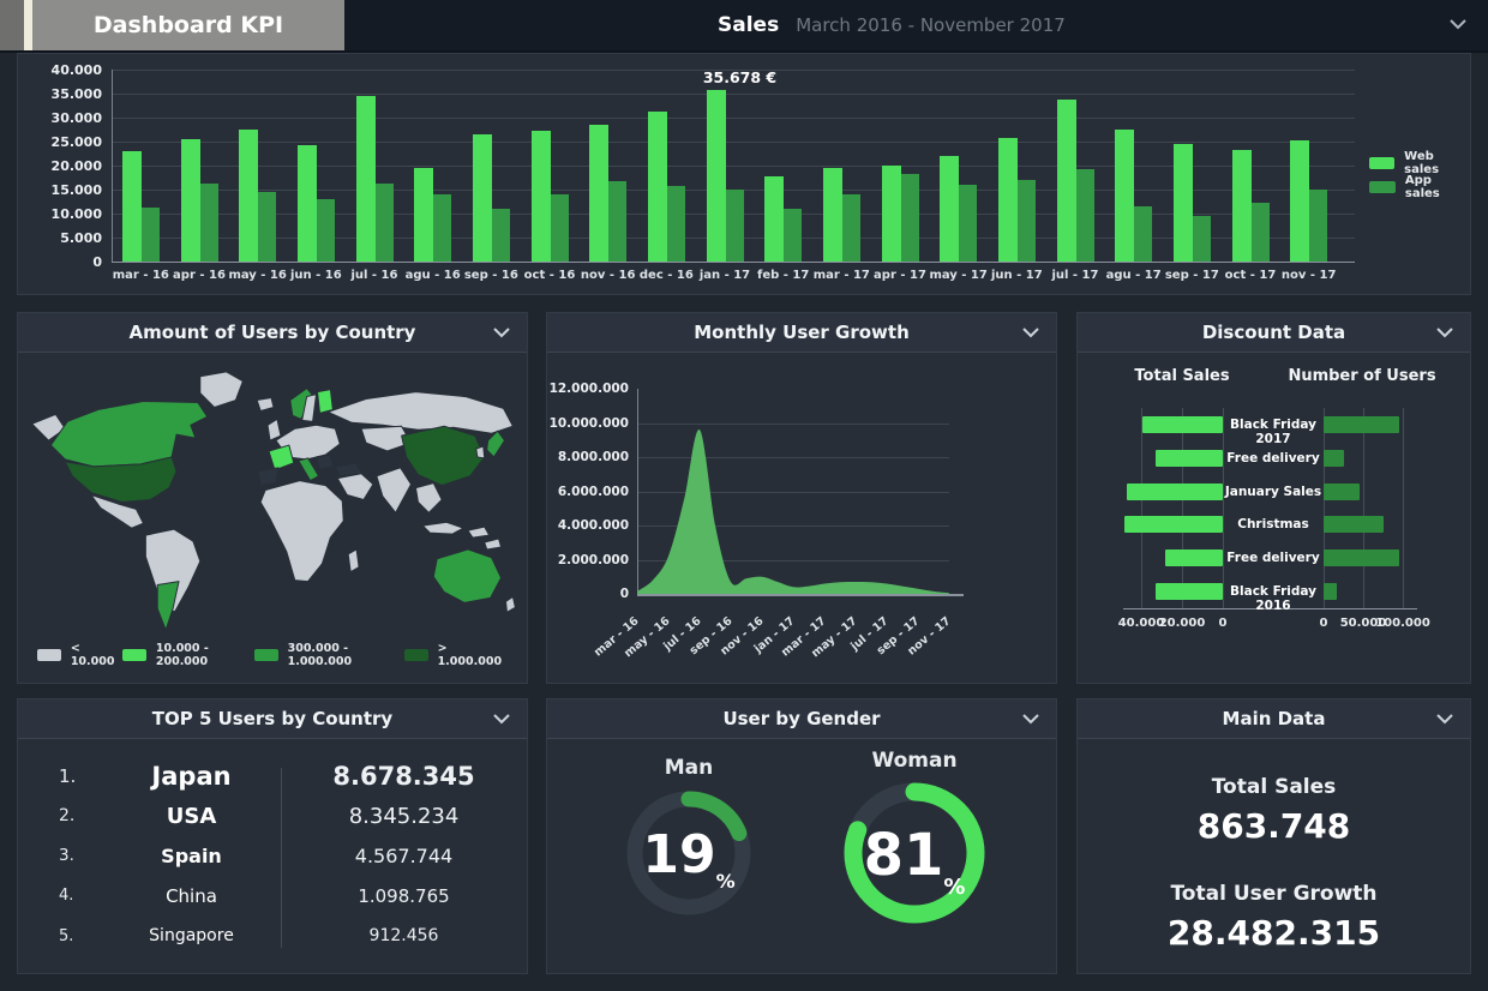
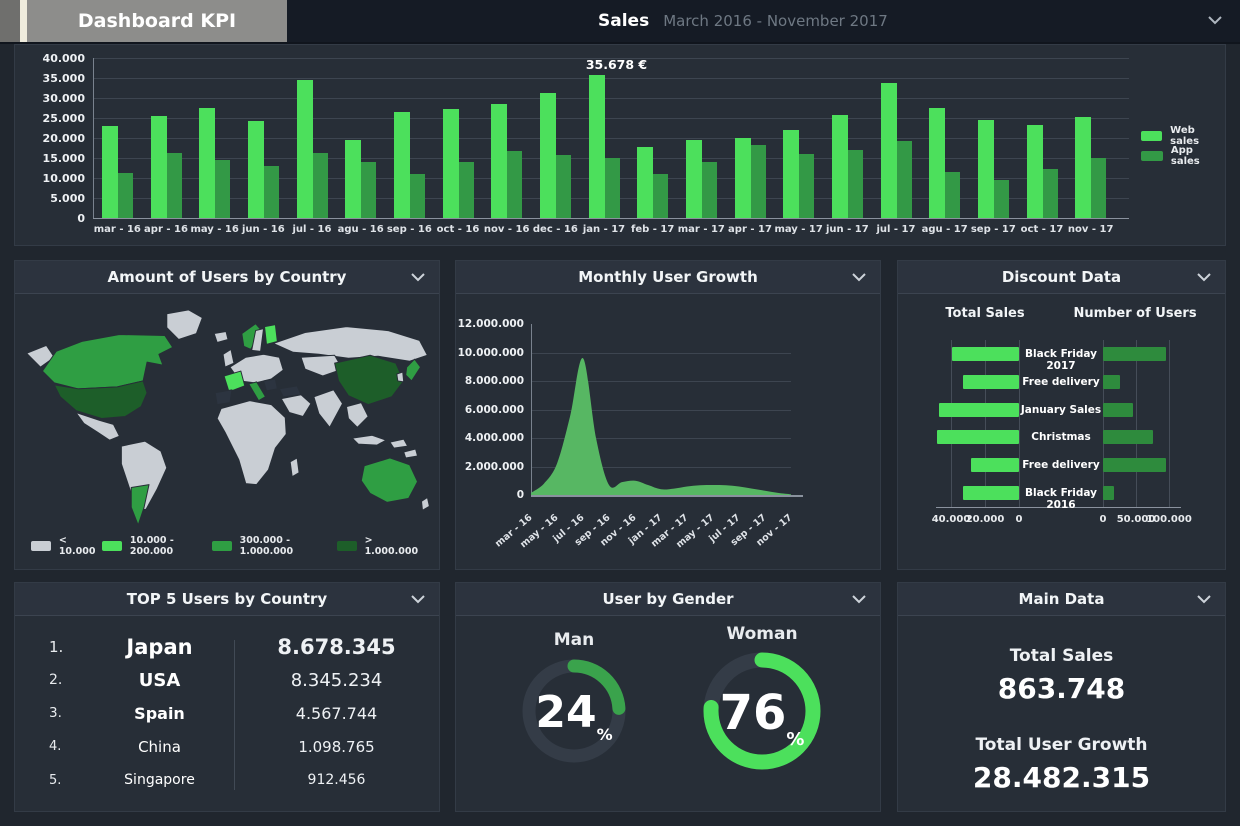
User by Gender/Man: 19 -> 24
User by Gender/Woman: 81 -> 76
